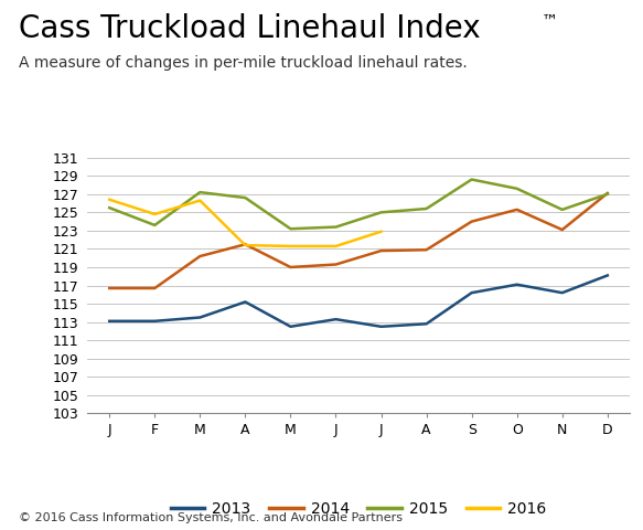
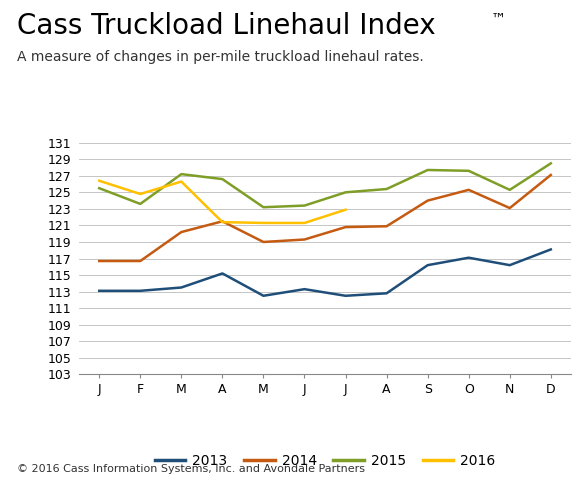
2015/S: 128.6 -> 127.7
2015/D: 127.0 -> 128.5
